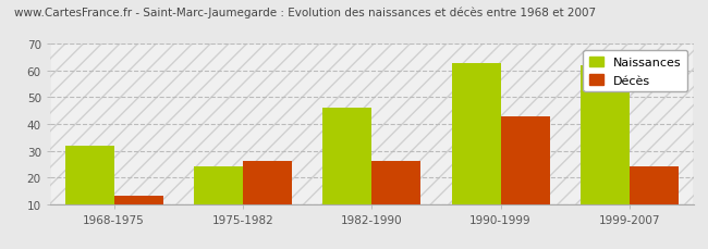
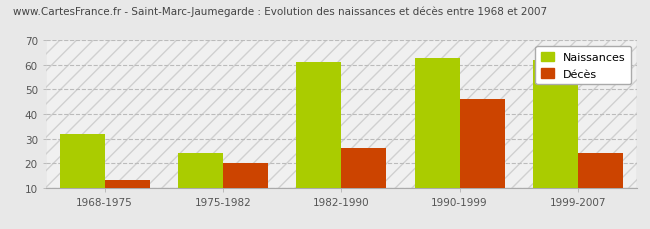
Décès/1975-1982: 26 -> 20
Naissances/1982-1990: 46 -> 61
Décès/1990-1999: 43 -> 46
